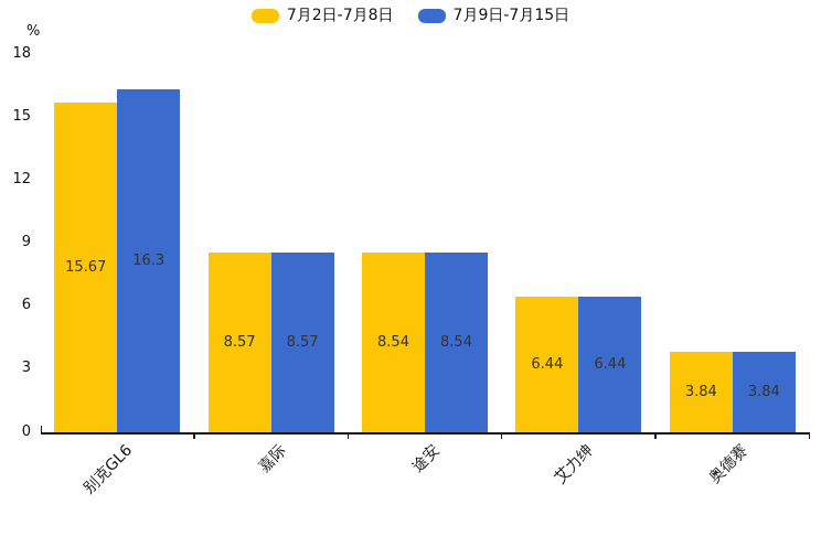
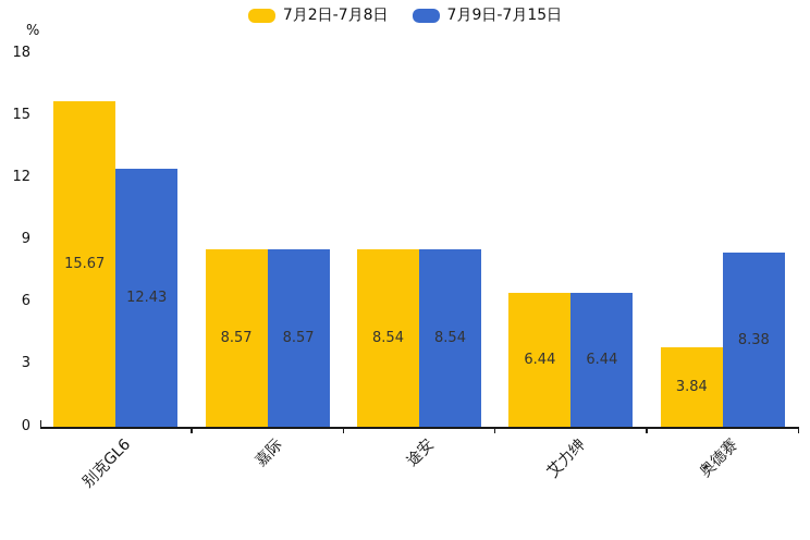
7月9日-7月15日/别克GL6: 16.3 -> 12.43
7月9日-7月15日/奥德赛: 3.84 -> 8.38
